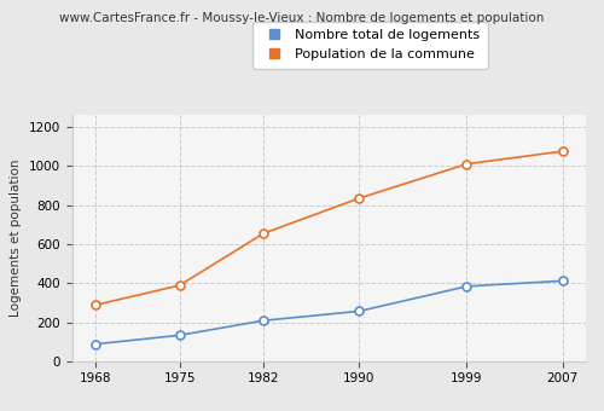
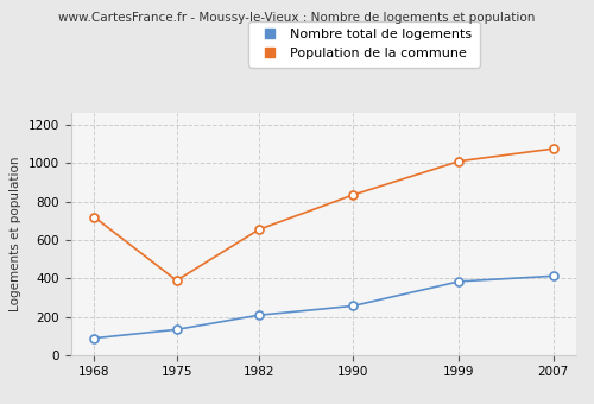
Population de la commune/1968: 290 -> 720
